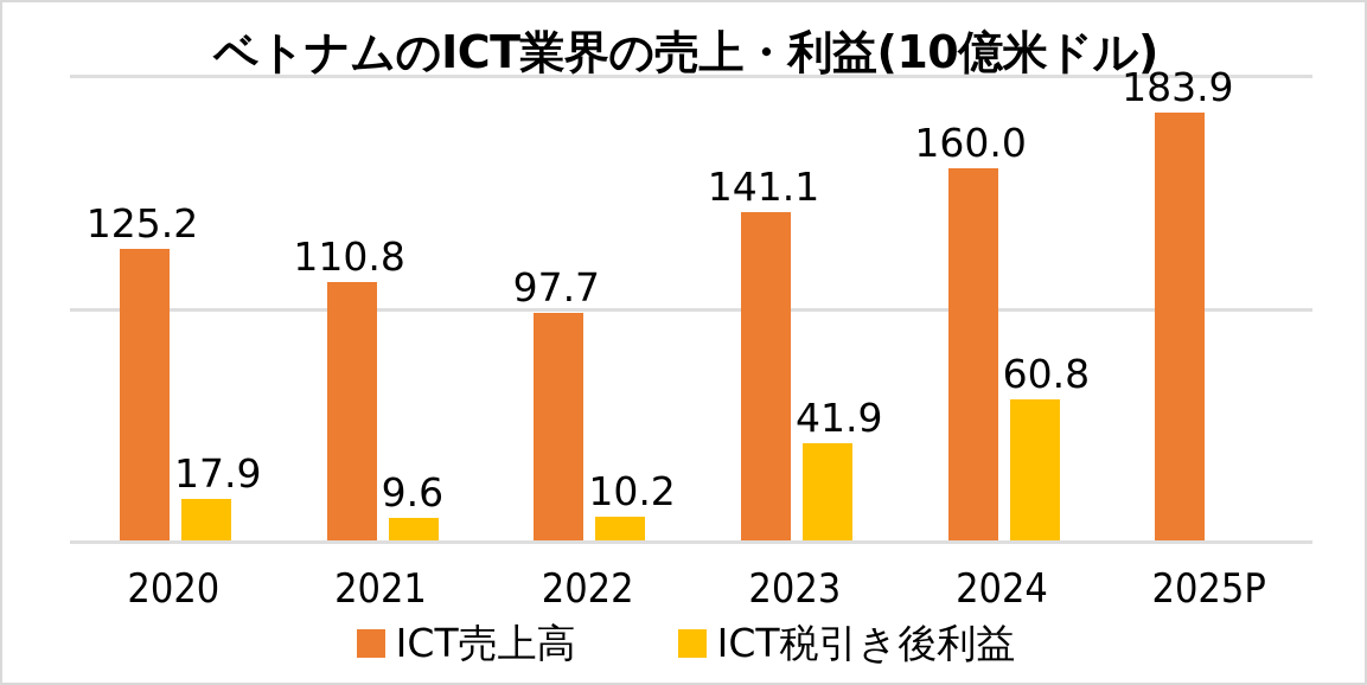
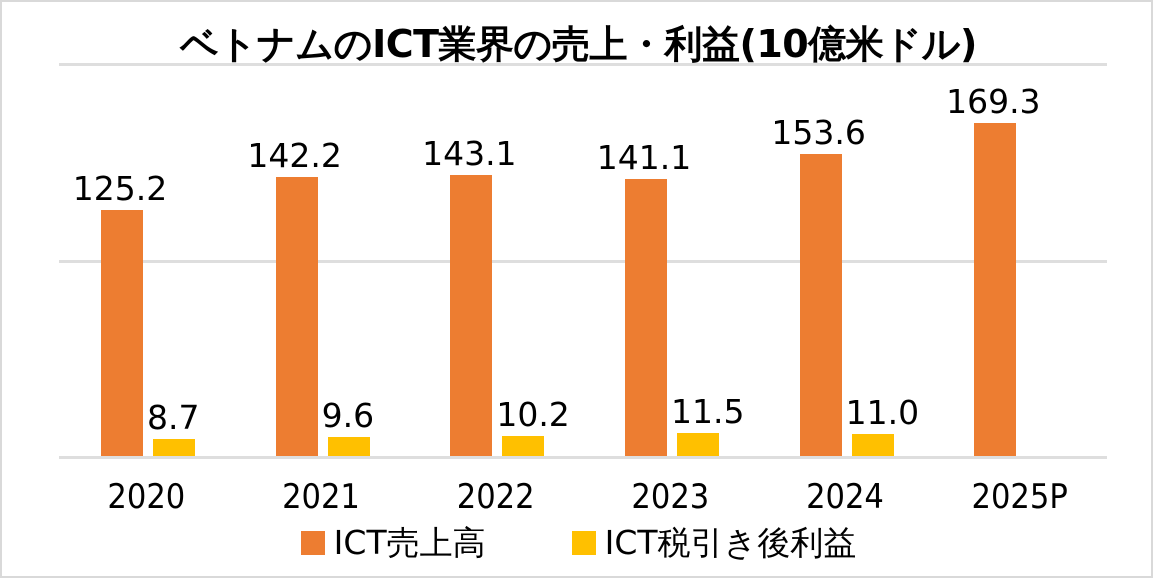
ICT税引き後利益/2020: 17.9 -> 8.7
ICT売上高/2021: 110.8 -> 142.2
ICT売上高/2022: 97.7 -> 143.1
ICT税引き後利益/2023: 41.9 -> 11.5
ICT売上高/2024: 160.0 -> 153.6
ICT税引き後利益/2024: 60.8 -> 11.0
ICT売上高/2025P: 183.9 -> 169.3
